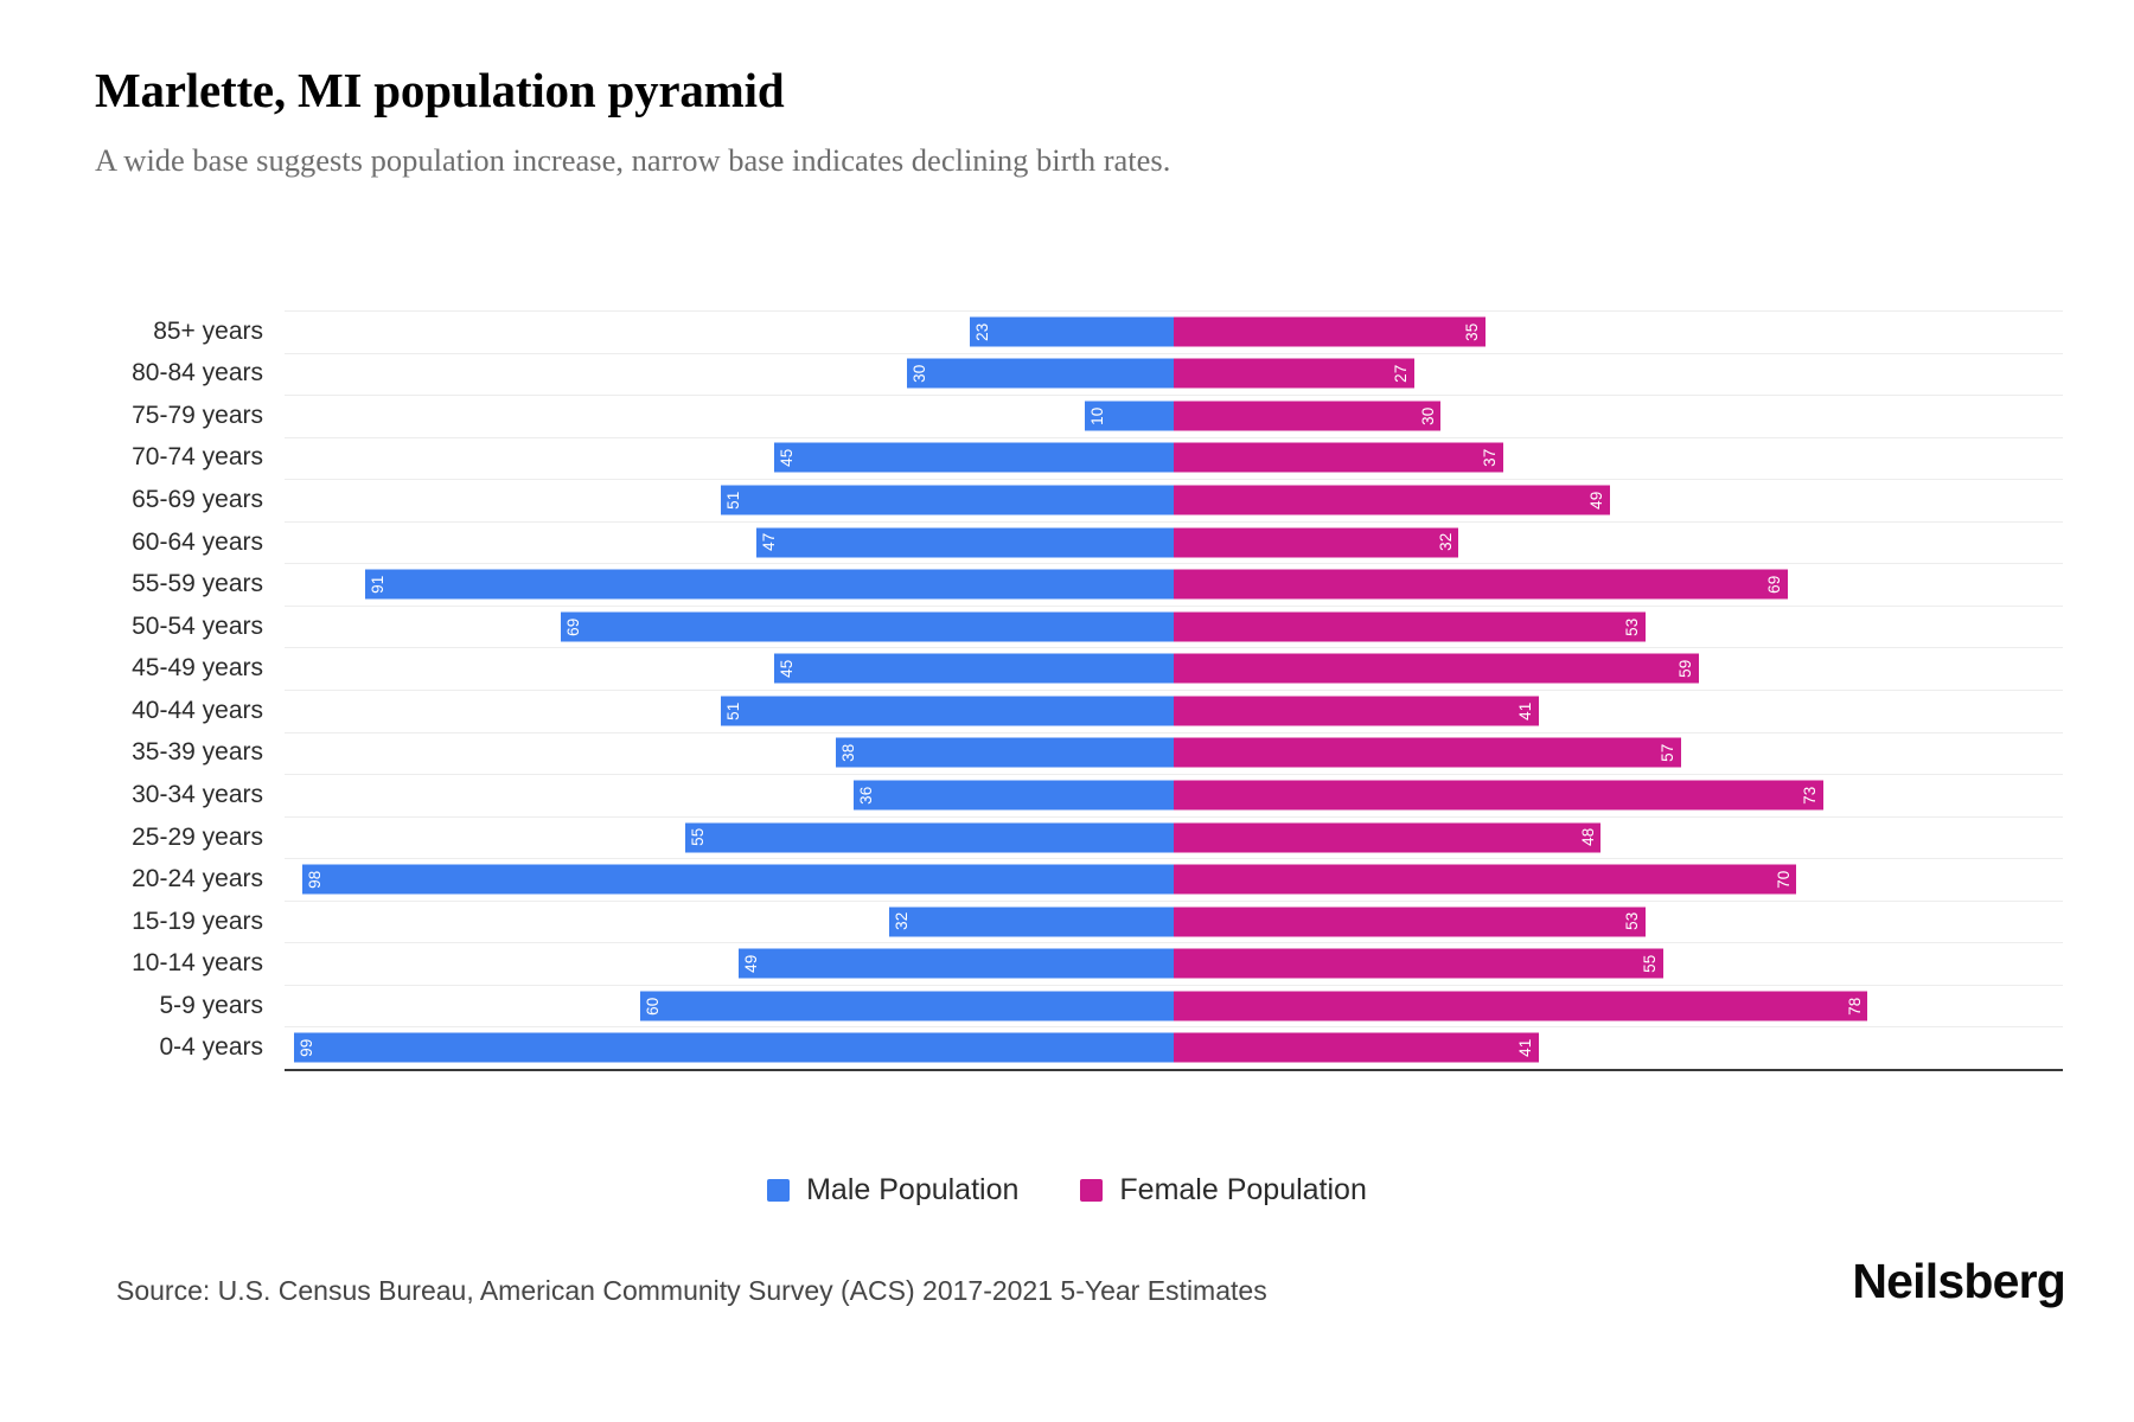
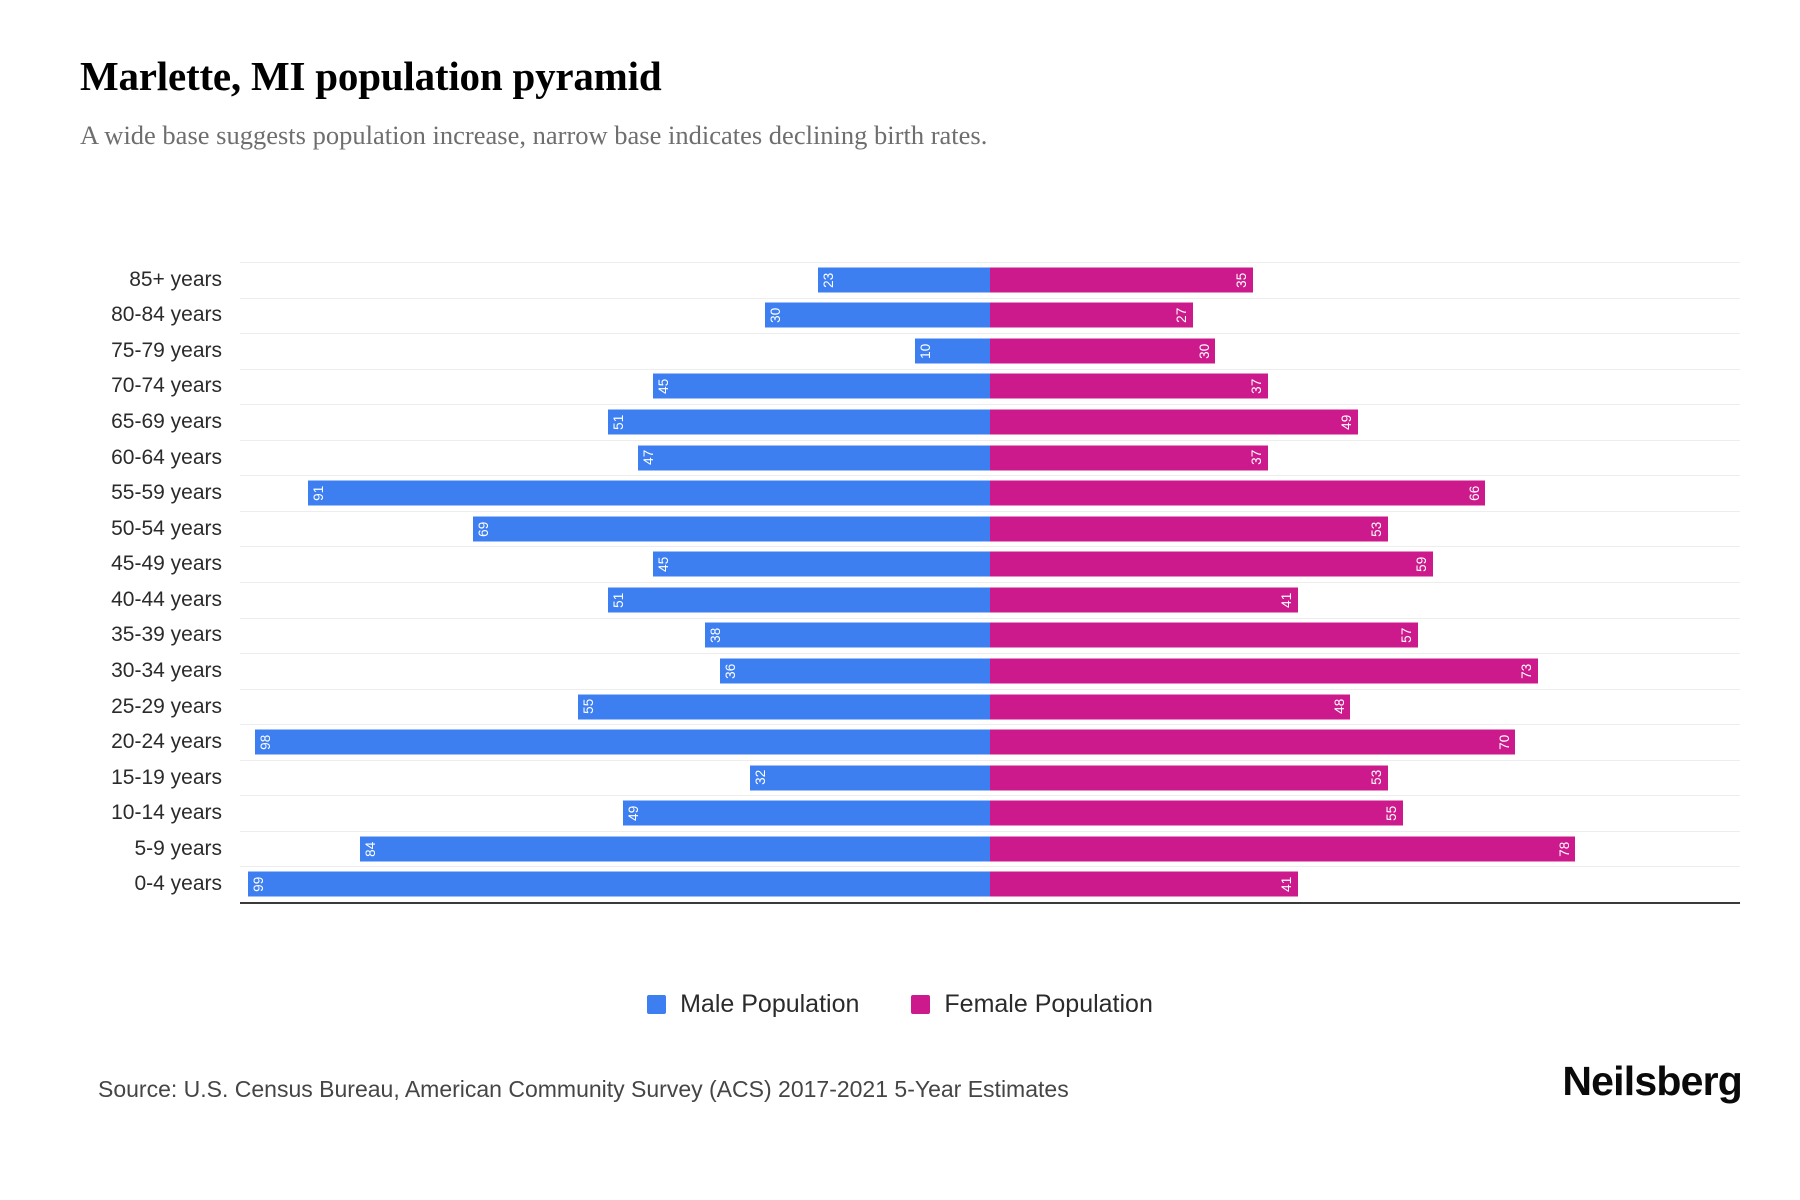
Female Population/60-64 years: 32 -> 37
Female Population/55-59 years: 69 -> 66
Male Population/5-9 years: 60 -> 84
